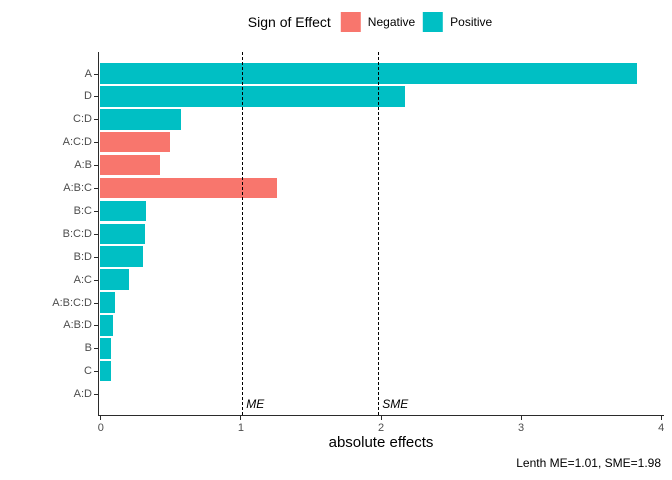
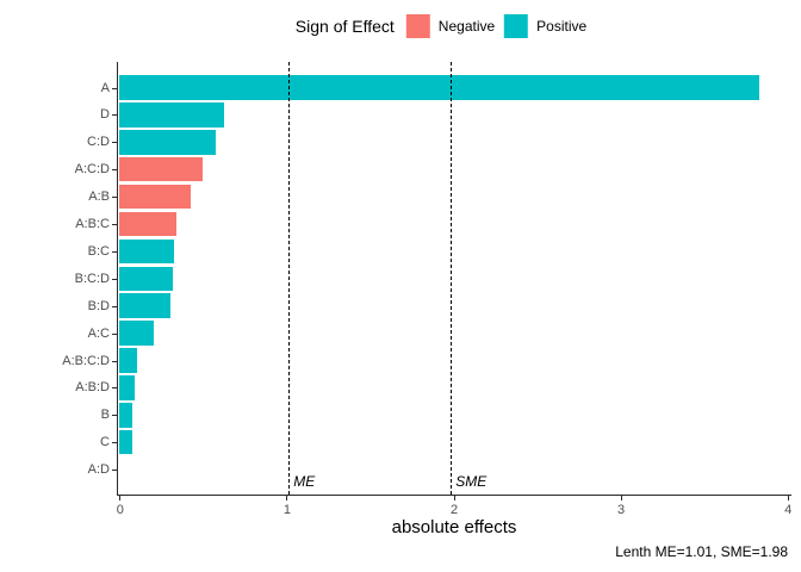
D: 2.18 -> 0.63
A:B:C: 1.26 -> 0.34
